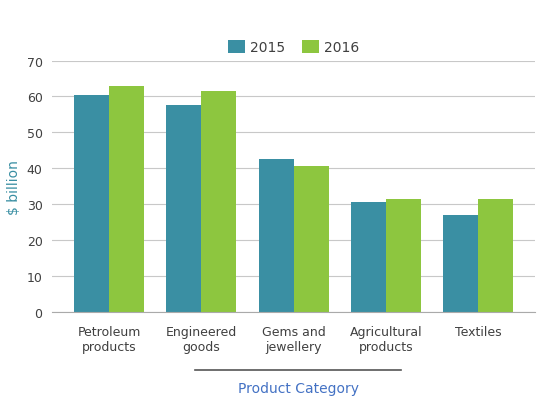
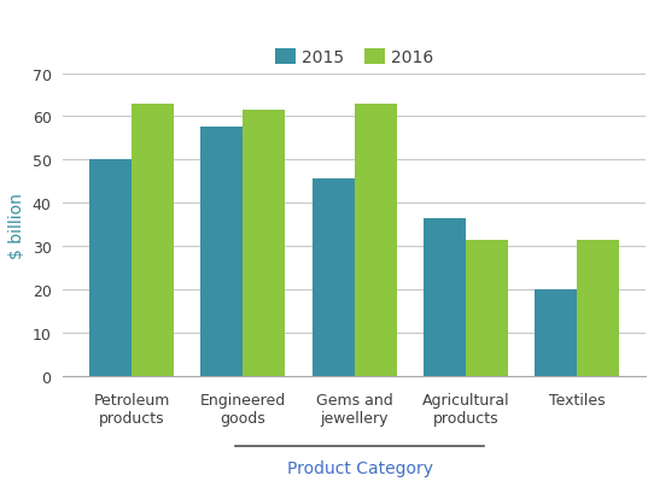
2015/Petroleum products: 60.5 -> 50.0
2015/Gems and jewellery: 42.5 -> 45.5
2016/Gems and jewellery: 40.5 -> 63.0
2015/Agricultural products: 30.5 -> 36.5
2015/Textiles: 27.0 -> 20.0
